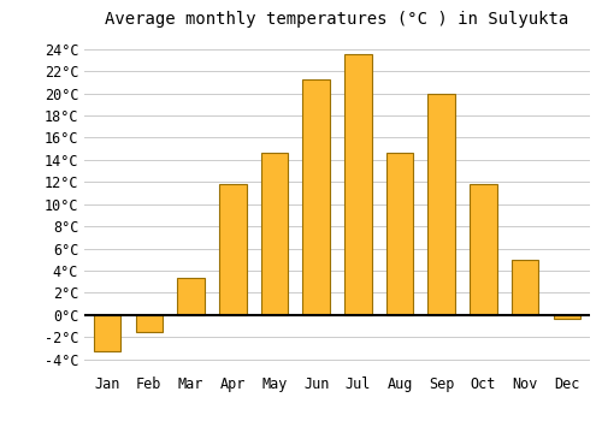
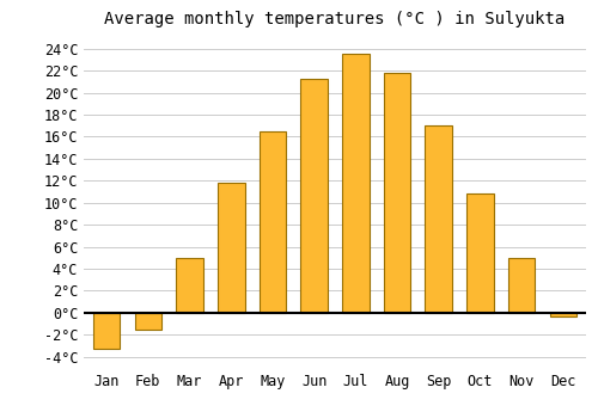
Mar: 3.4°C -> 5.0°C
May: 14.6°C -> 16.5°C
Aug: 14.6°C -> 21.8°C
Sep: 20.0°C -> 17.0°C
Oct: 11.8°C -> 10.8°C
